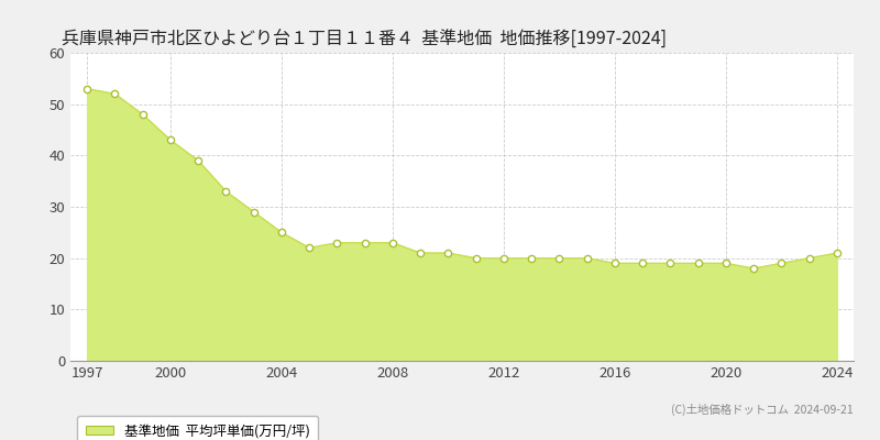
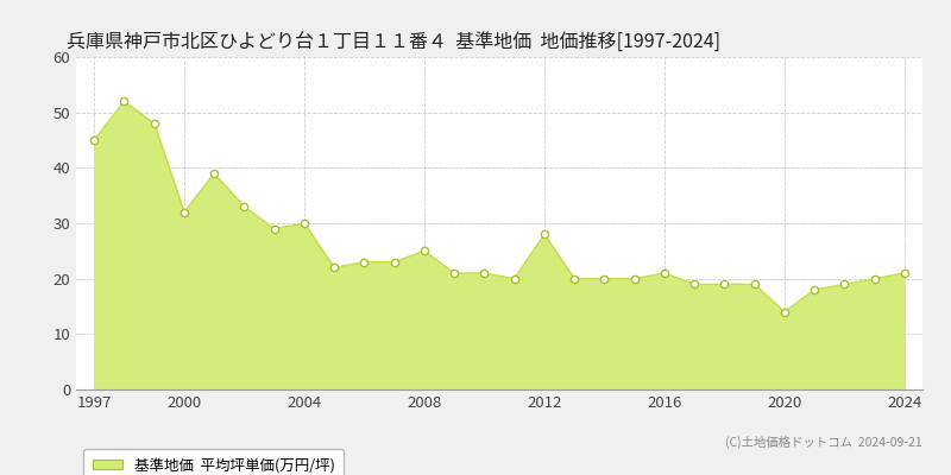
1997: 53 -> 45
2000: 43 -> 32
2004: 25 -> 30
2008: 23 -> 25
2012: 20 -> 28
2016: 19 -> 21
2020: 19 -> 14
